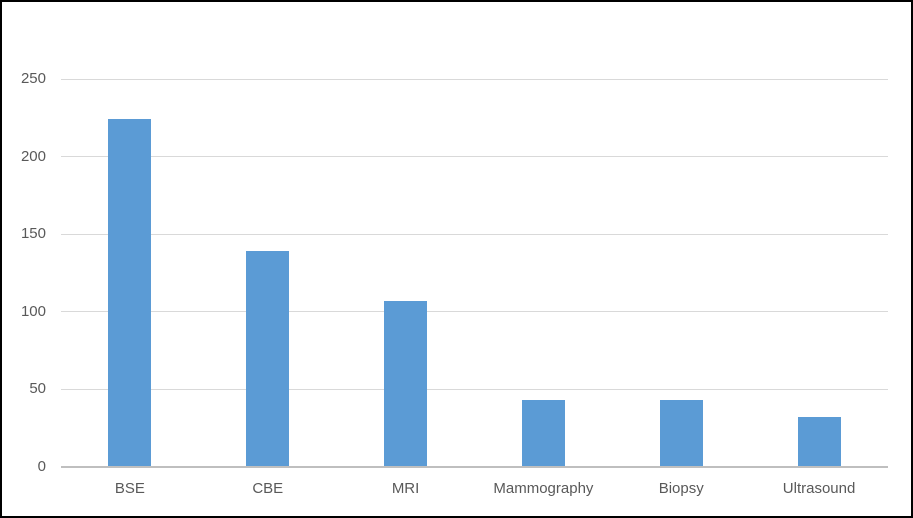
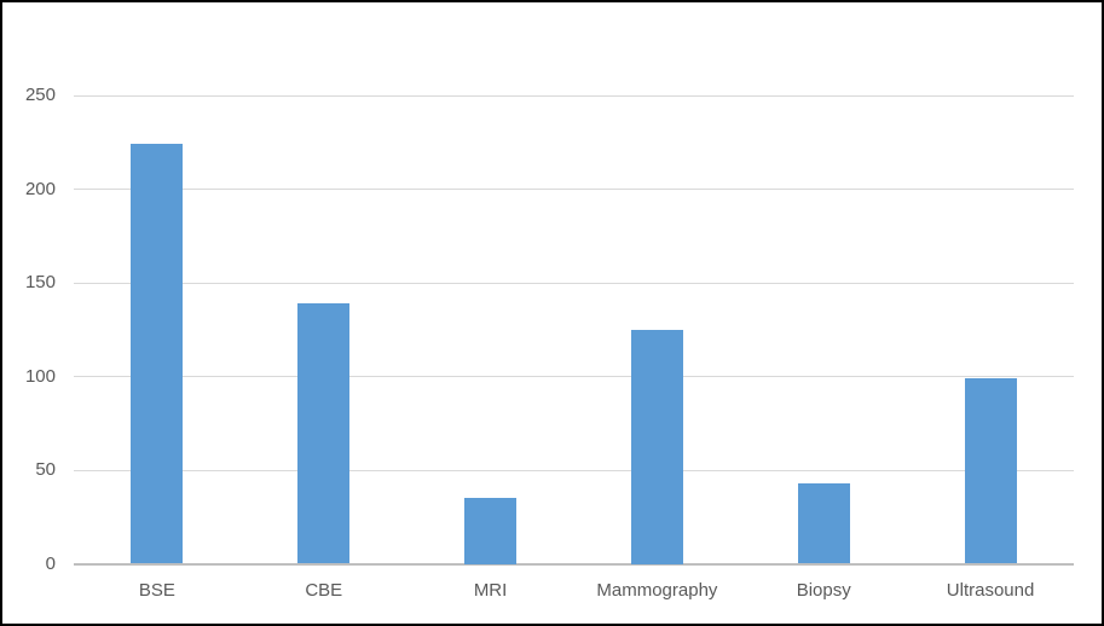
MRI: 107 -> 35
Mammography: 43 -> 125
Ultrasound: 32 -> 99
